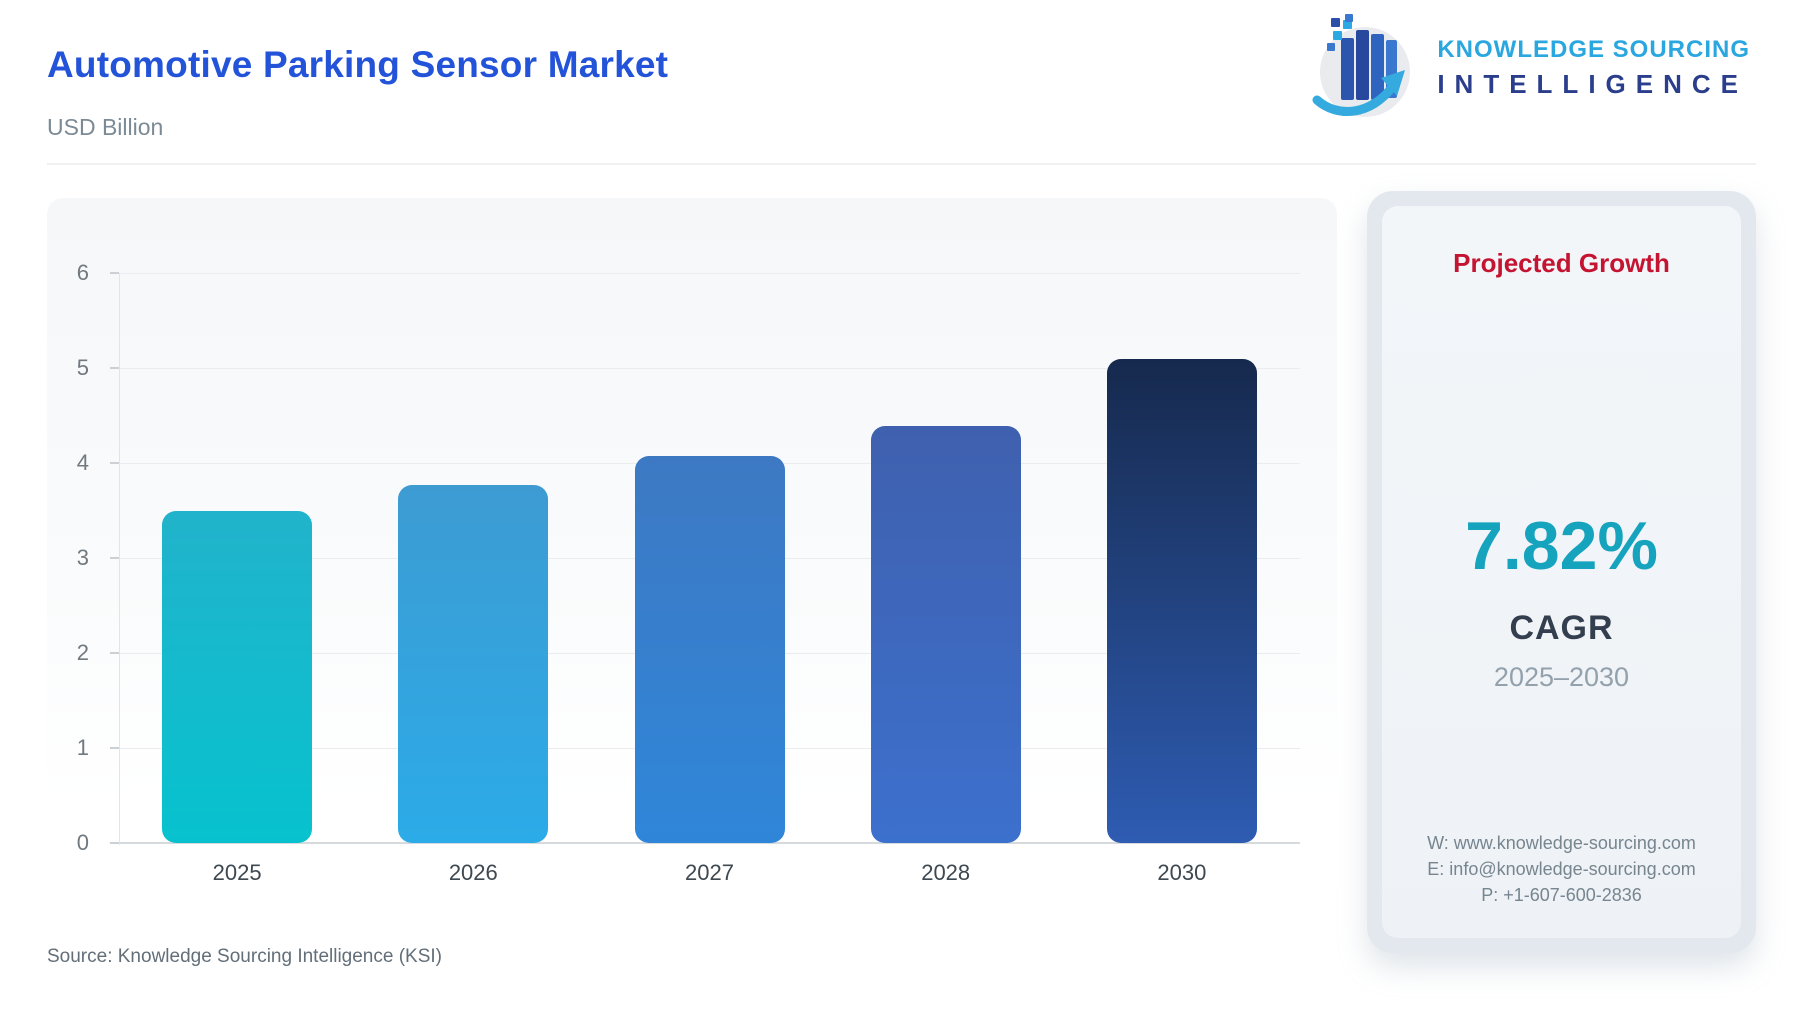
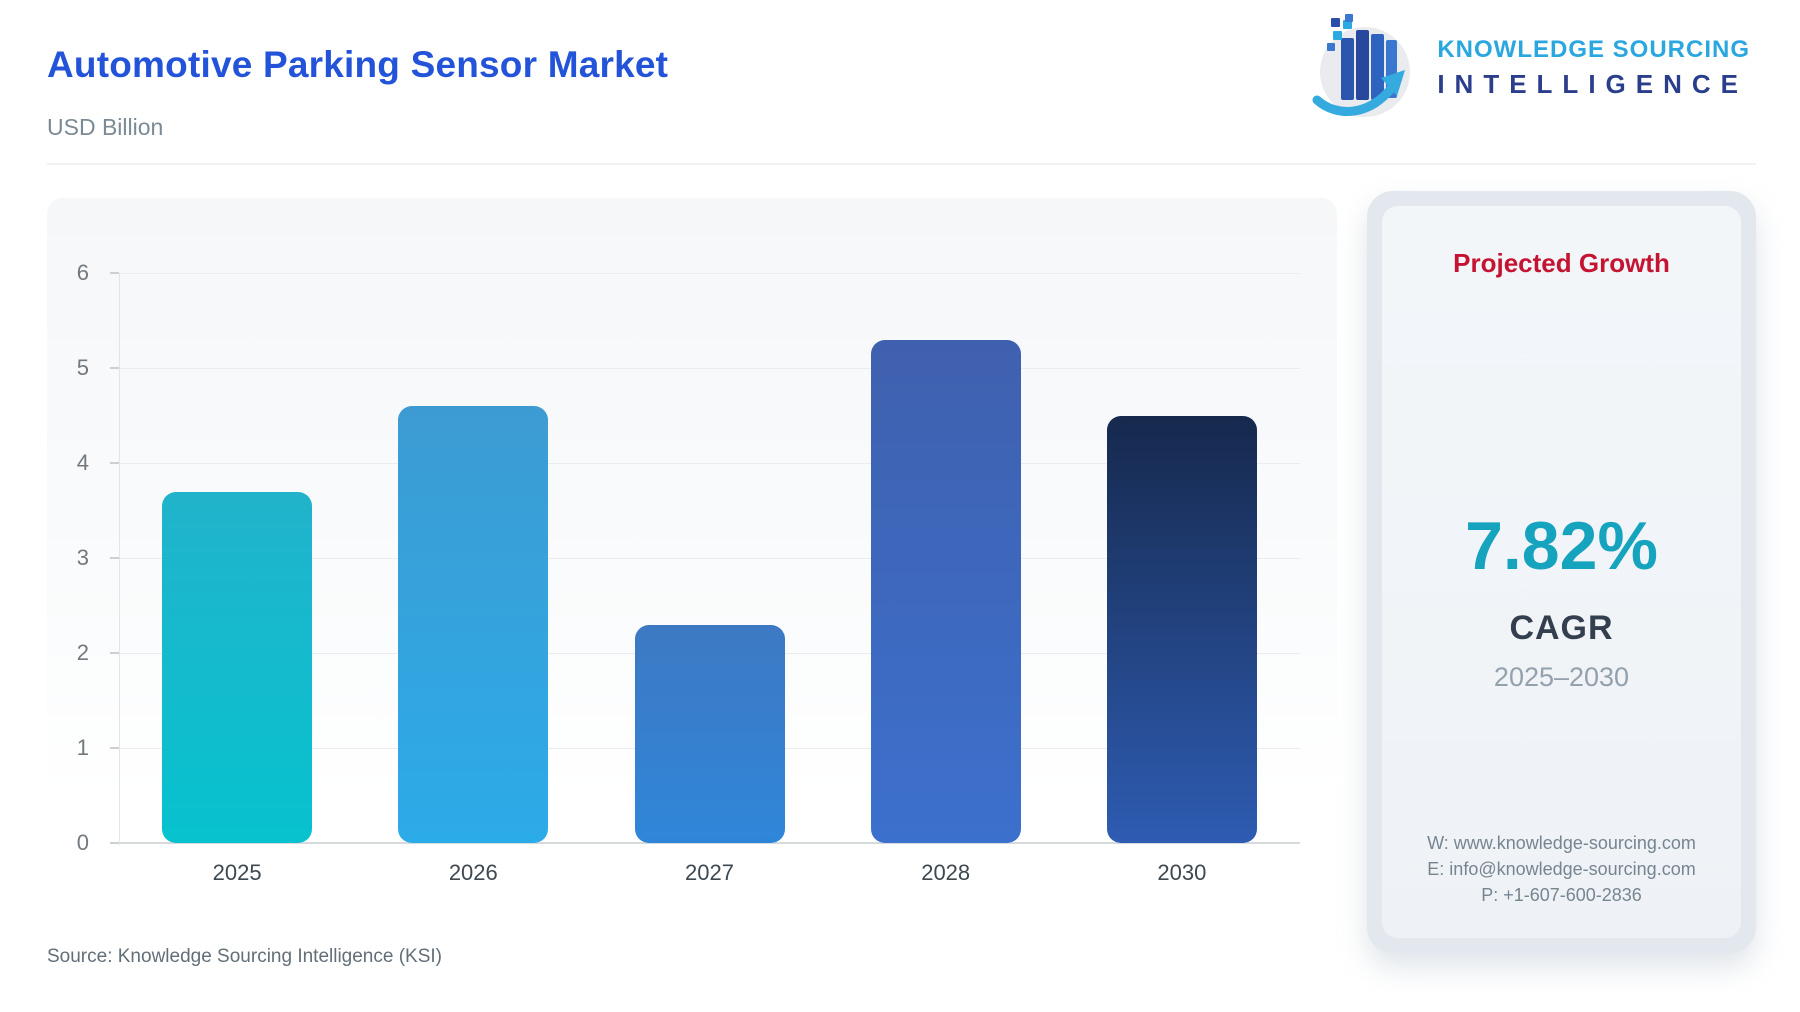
2025: 3.5 -> 3.7
2026: 3.8 -> 4.6
2027: 4.1 -> 2.3
2028: 4.4 -> 5.3
2030: 5.1 -> 4.5
